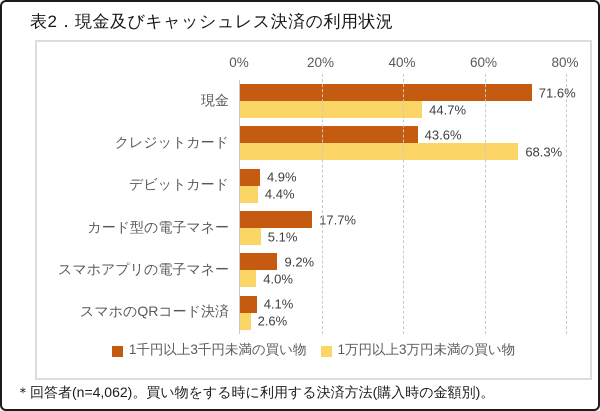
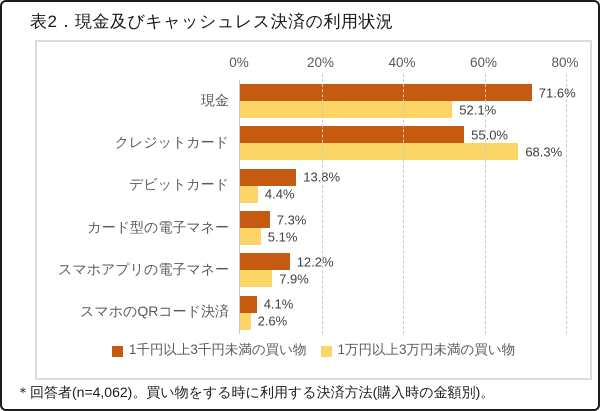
1万円以上3万円未満の買い物/現金: 44.7% -> 52.1%
1千円以上3千円未満の買い物/クレジットカード: 43.6% -> 55.0%
1千円以上3千円未満の買い物/デビットカード: 4.9% -> 13.8%
1千円以上3千円未満の買い物/カード型の電子マネー: 17.7% -> 7.3%
1千円以上3千円未満の買い物/スマホアプリの電子マネー: 9.2% -> 12.2%
1万円以上3万円未満の買い物/スマホアプリの電子マネー: 4.0% -> 7.9%
